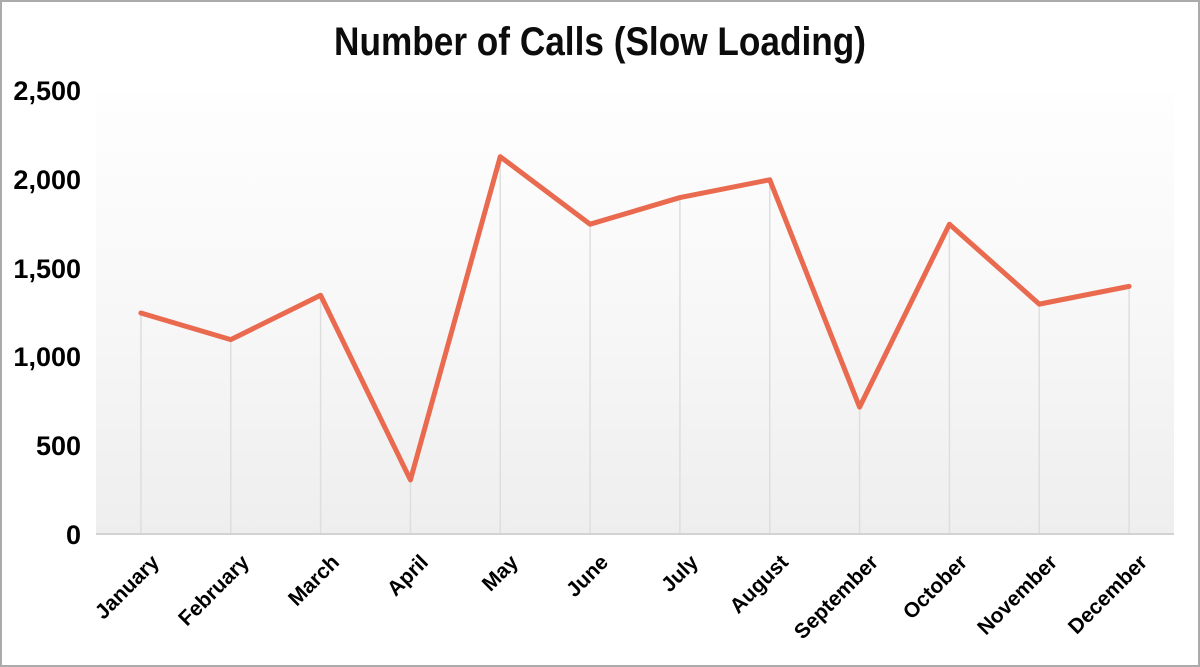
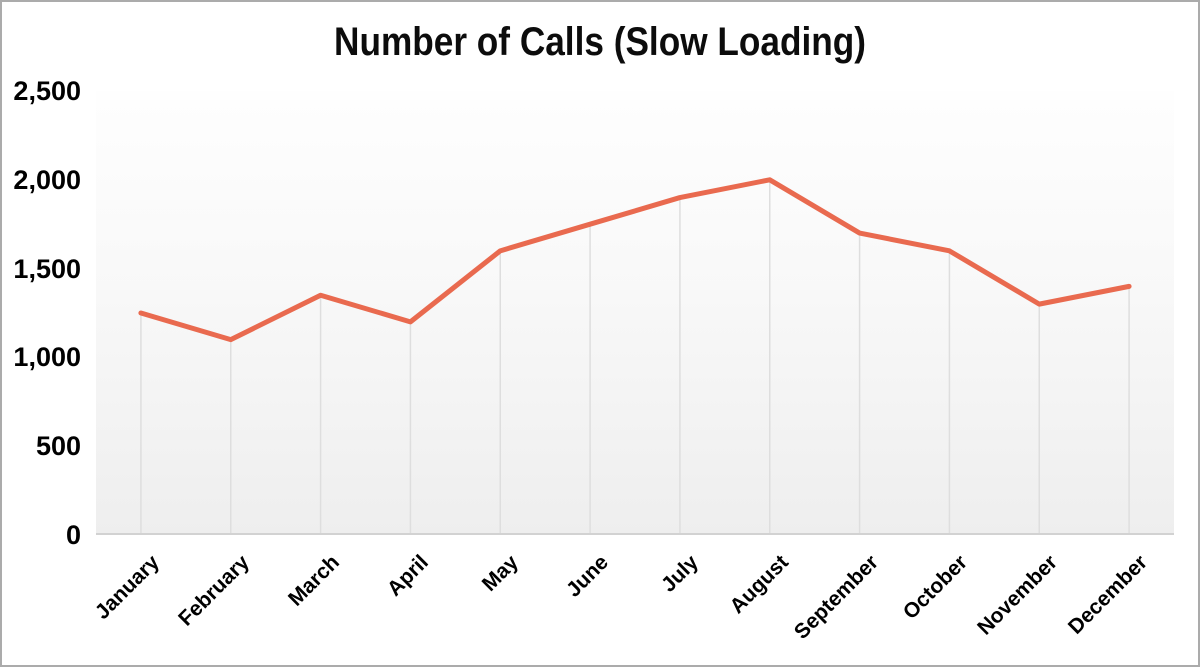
April: 310 -> 1200
May: 2130 -> 1600
September: 720 -> 1700
October: 1750 -> 1600
